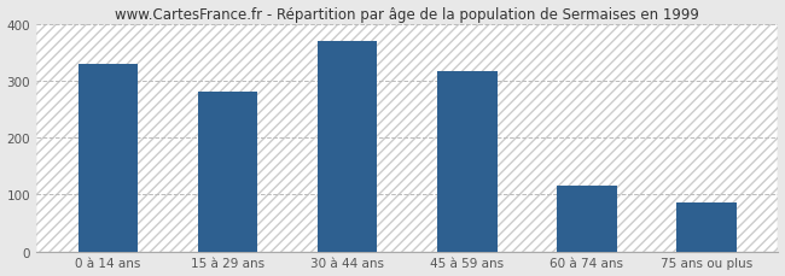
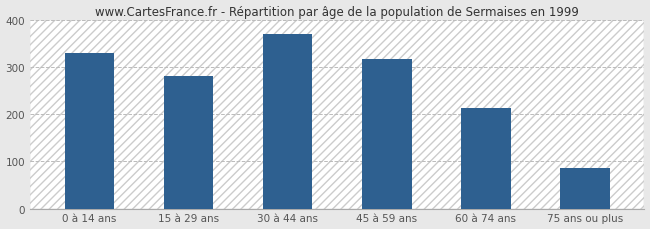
60 à 74 ans: 115 -> 213
